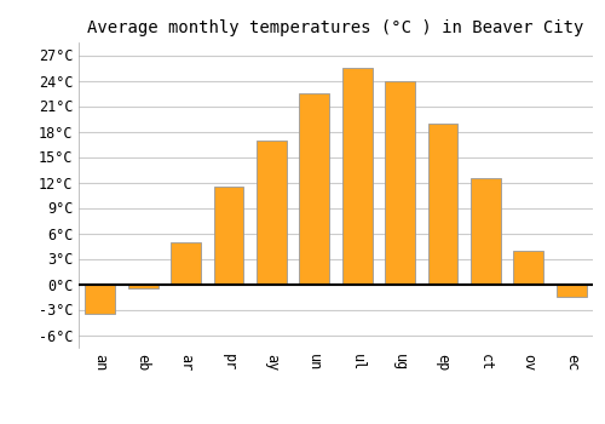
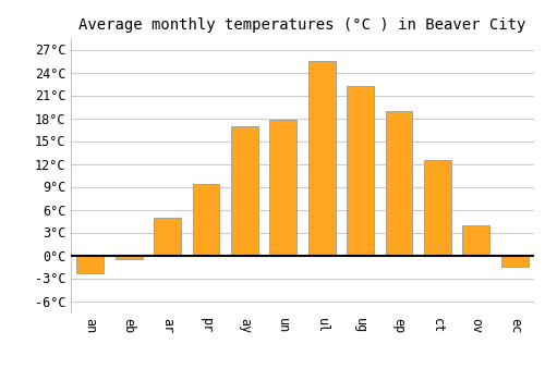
an: -3.5°C -> -2.4°C
pr: 11.5°C -> 9.4°C
un: 22.5°C -> 17.8°C
ug: 24.0°C -> 22.2°C
